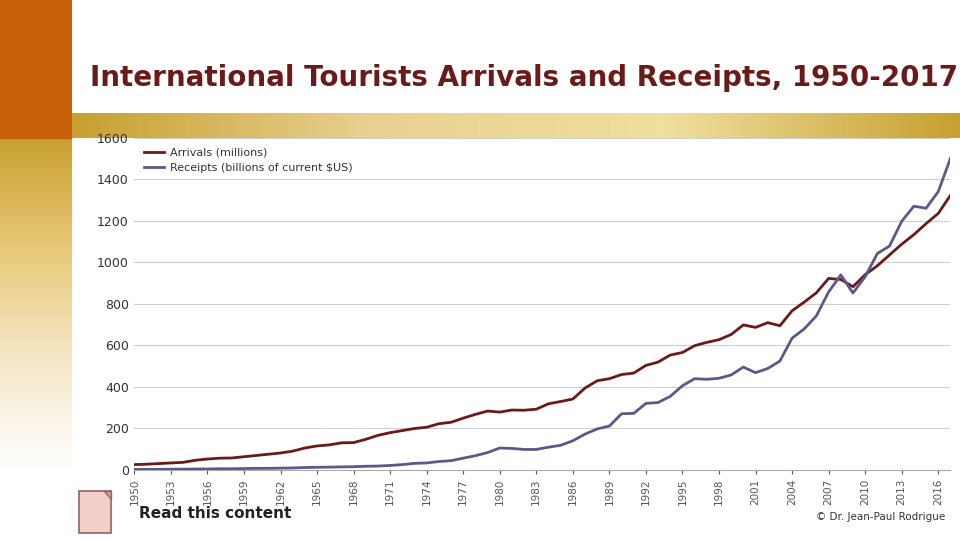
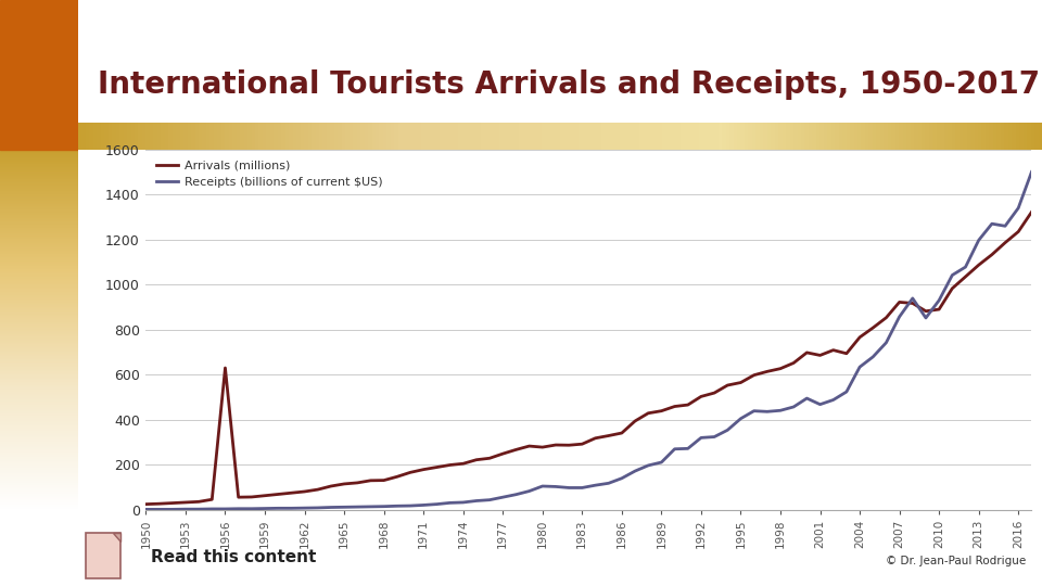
Arrivals (millions)/1956: 52 -> 630
Arrivals (millions)/2010: 940 -> 890
